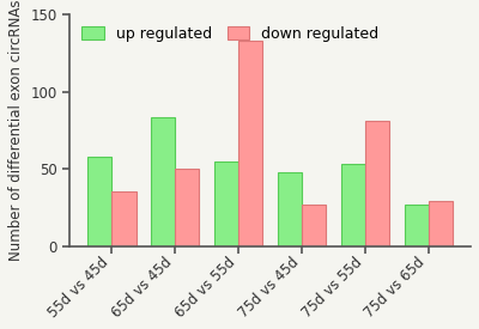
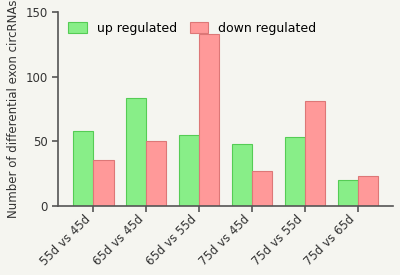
up regulated/75d vs 65d: 27 -> 20
down regulated/75d vs 65d: 29 -> 23
